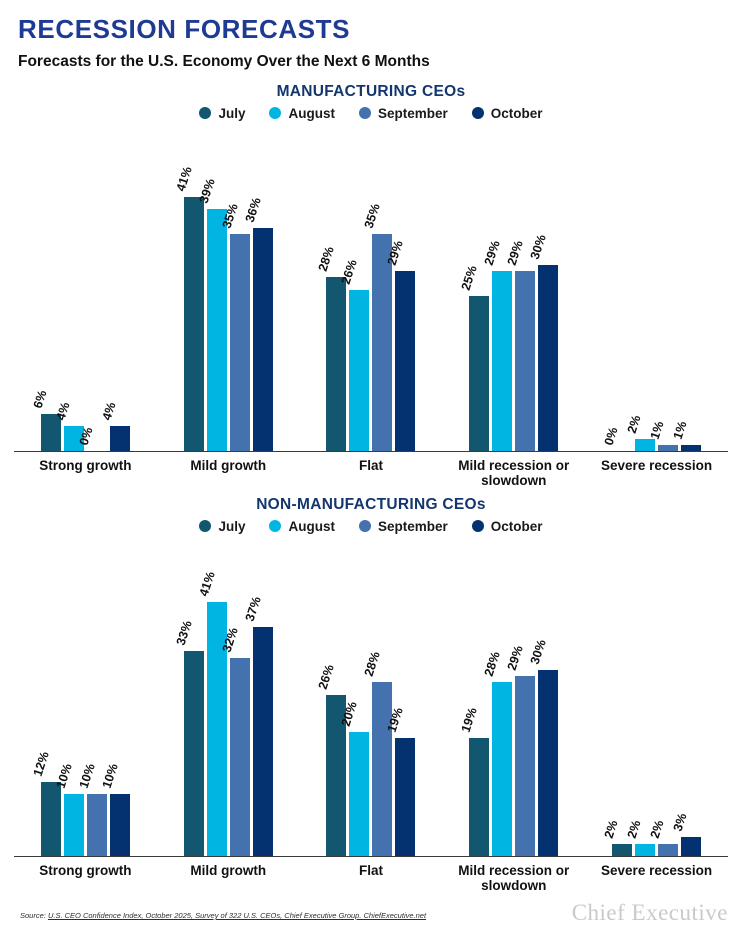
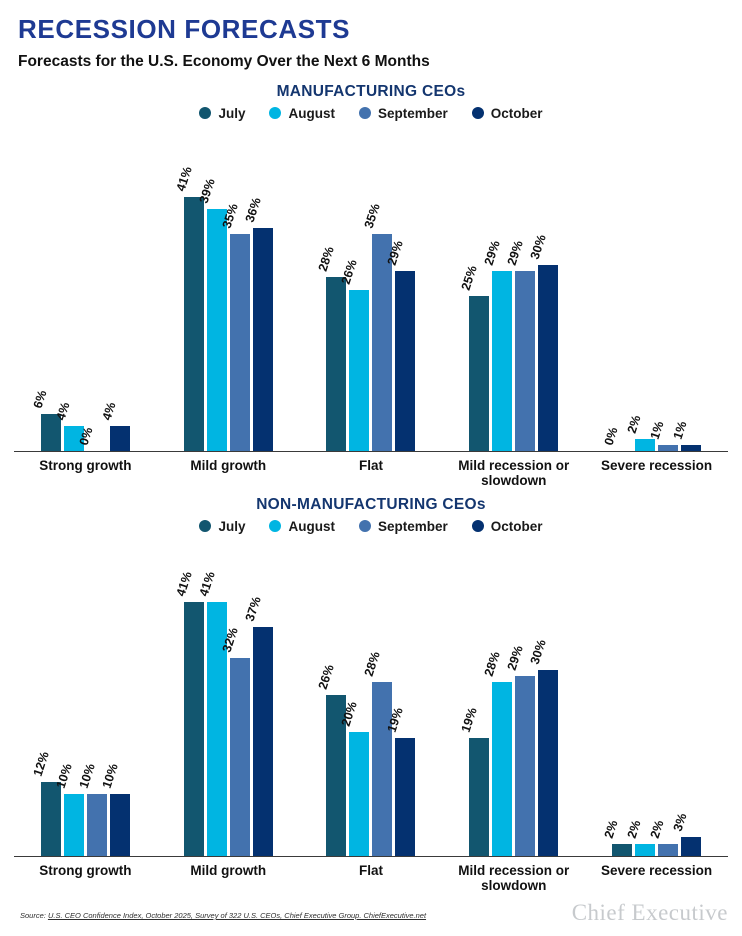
NON-MANUFACTURING CEOs/July/Mild growth: 33% -> 41%
